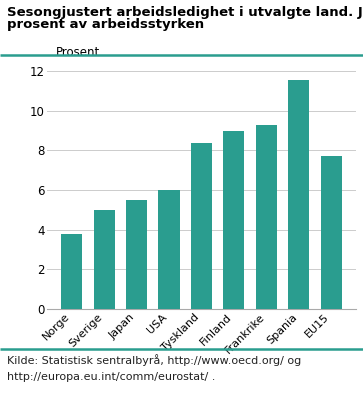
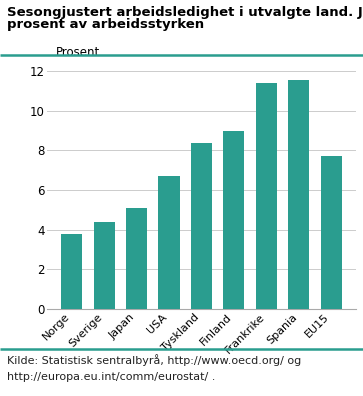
Sverige: 5.0 -> 4.4
Japan: 5.5 -> 5.1
USA: 6.0 -> 6.7
Frankrike: 9.3 -> 11.4
